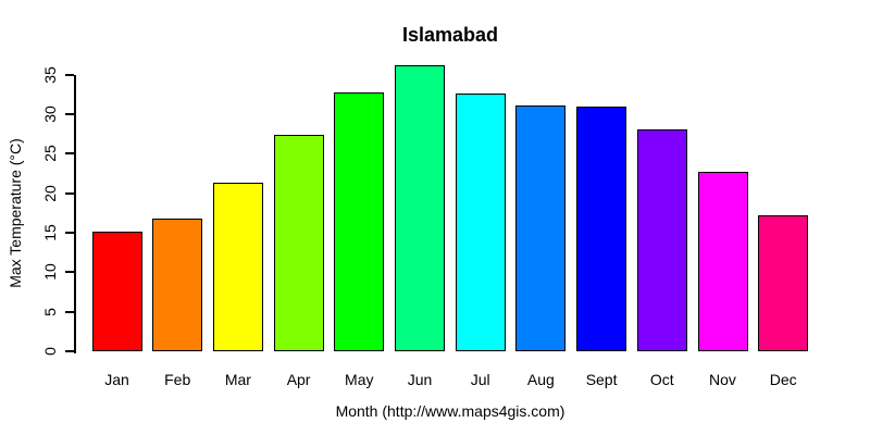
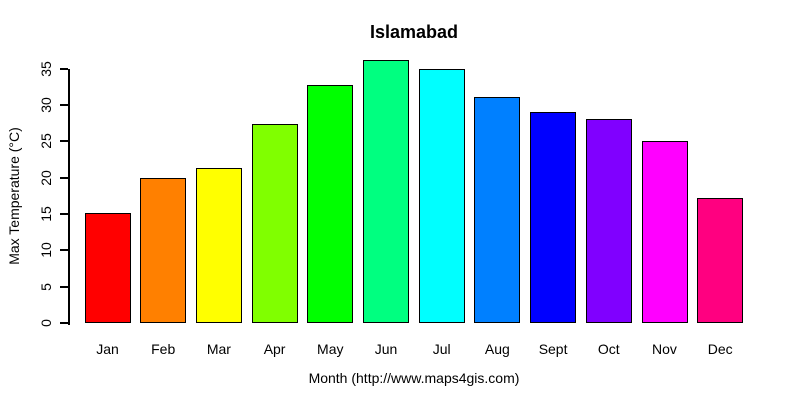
Feb: 17 -> 20
Jul: 33 -> 35
Sept: 31 -> 29
Nov: 23 -> 25
